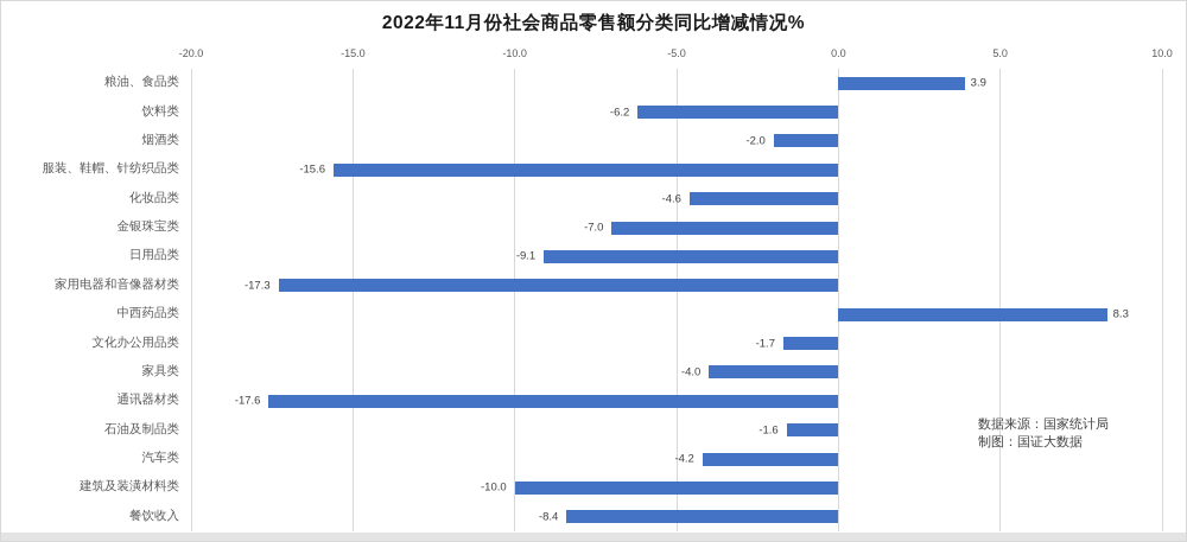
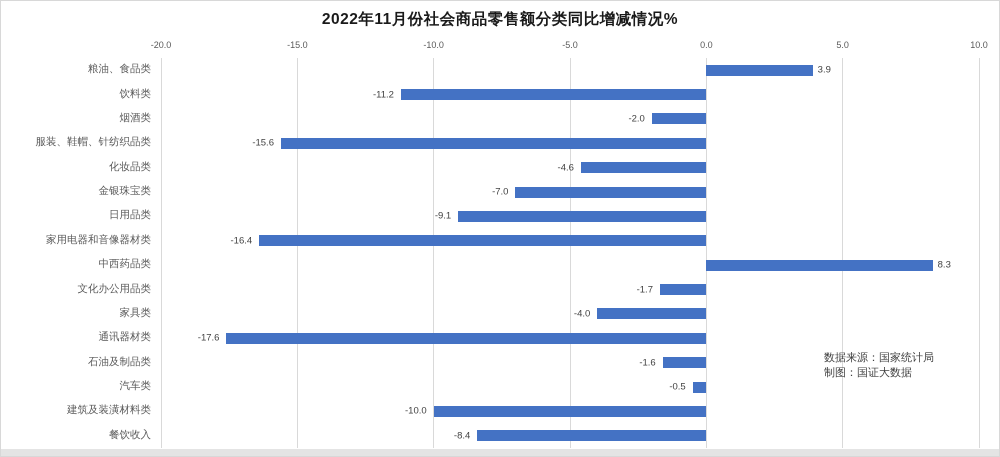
饮料类: -6.2 -> -11.2
家用电器和音像器材类: -17.3 -> -16.4
汽车类: -4.2 -> -0.5
